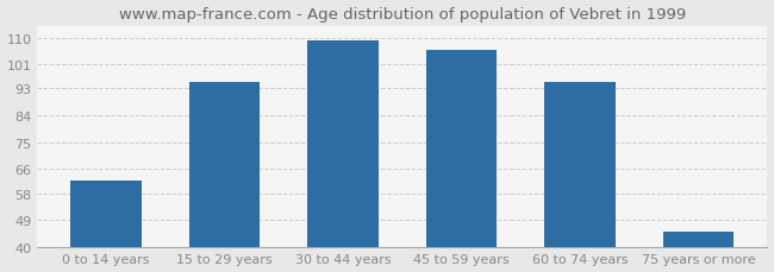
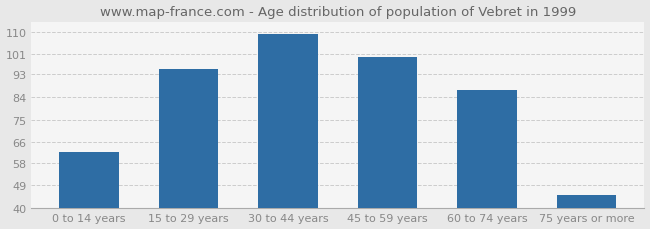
45 to 59 years: 106 -> 100
60 to 74 years: 95 -> 87
